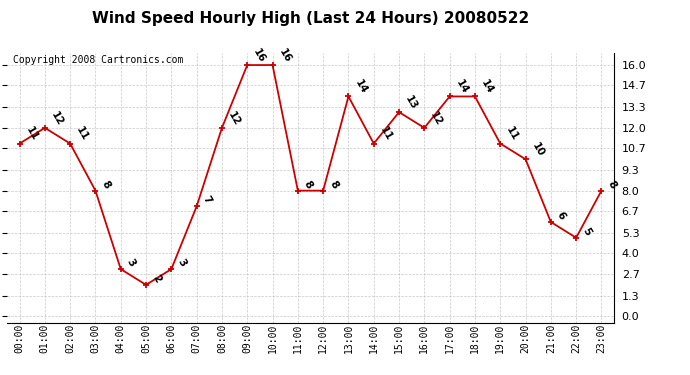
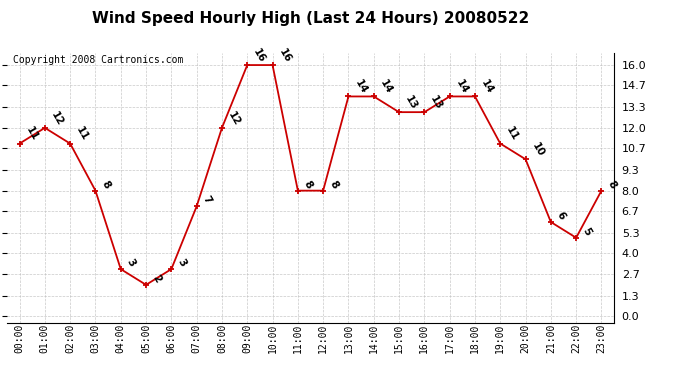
14:00: 11 -> 14
16:00: 12 -> 13
